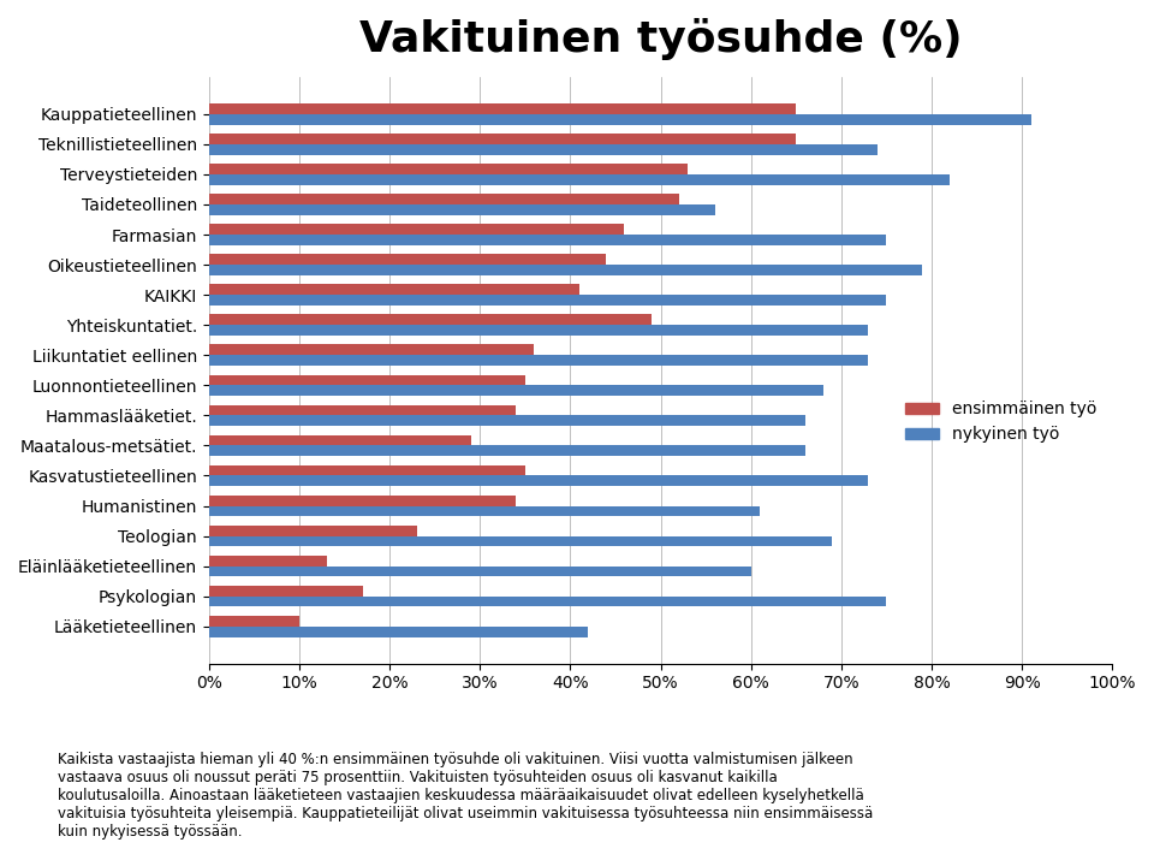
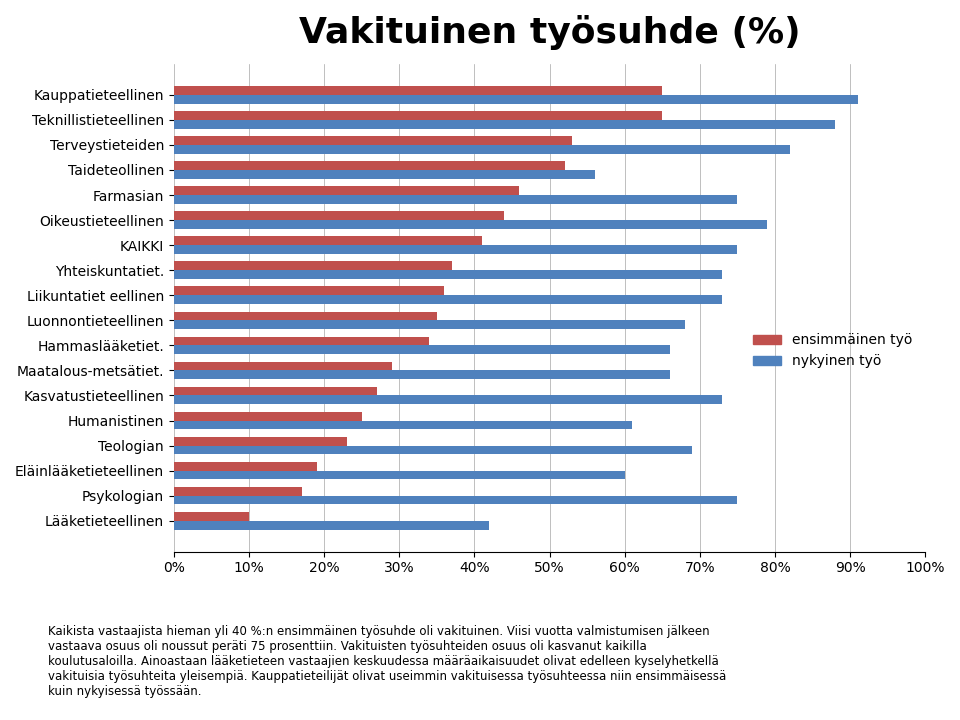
nykyinen työ/Teknillistieteellinen: 74% -> 88%
ensimmäinen työ/Yhteiskuntatiet.: 49% -> 37%
ensimmäinen työ/Kasvatustieteellinen: 35% -> 27%
ensimmäinen työ/Humanistinen: 34% -> 25%
ensimmäinen työ/Eläinlääketieteellinen: 13% -> 19%
